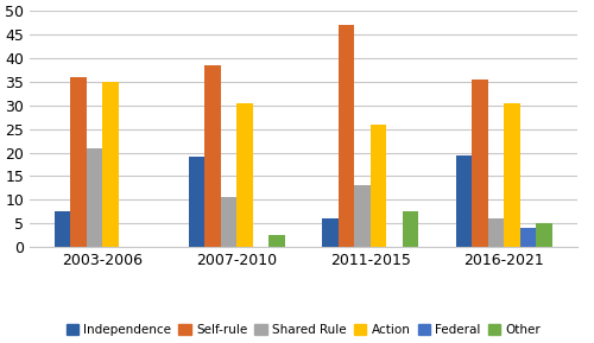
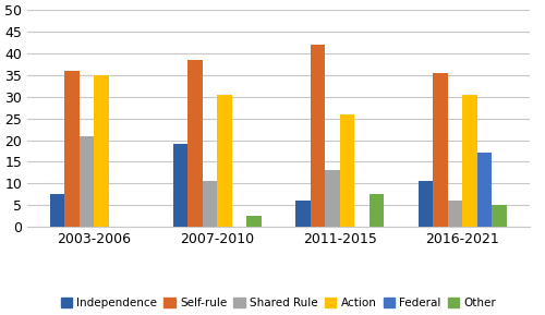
Self-rule/2011-2015: 47.0 -> 42.0
Independence/2016-2021: 19.5 -> 10.5
Federal/2016-2021: 4 -> 17
